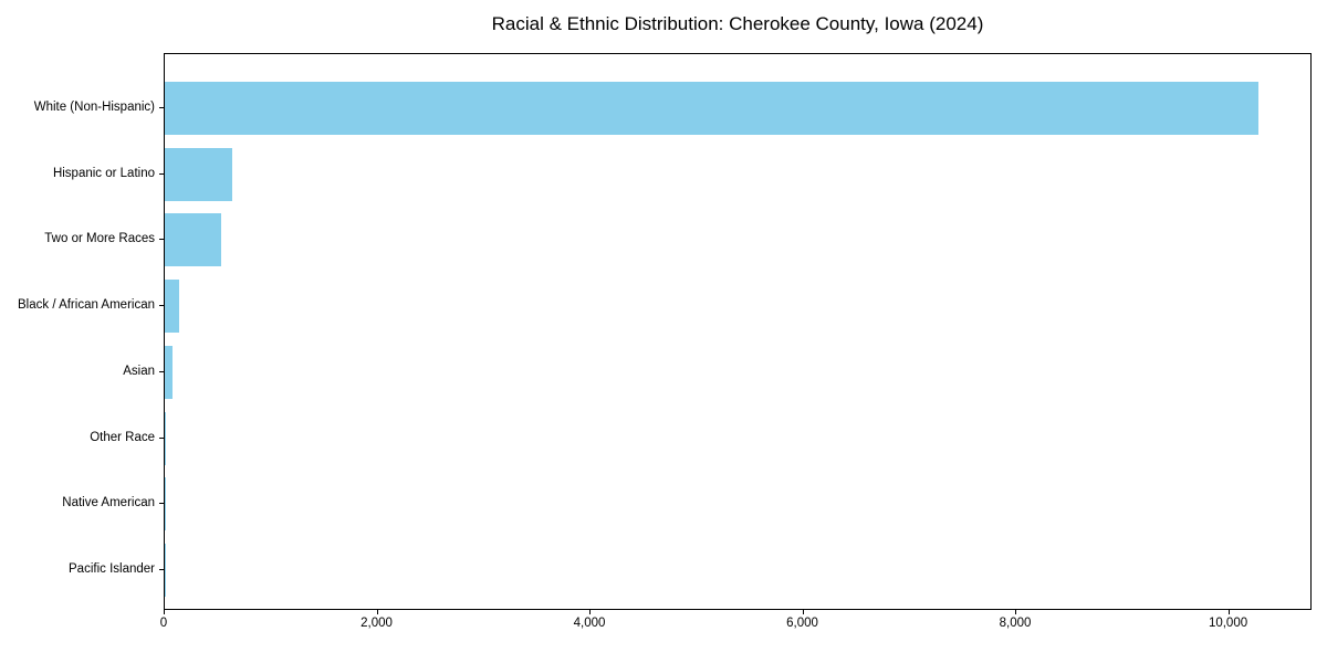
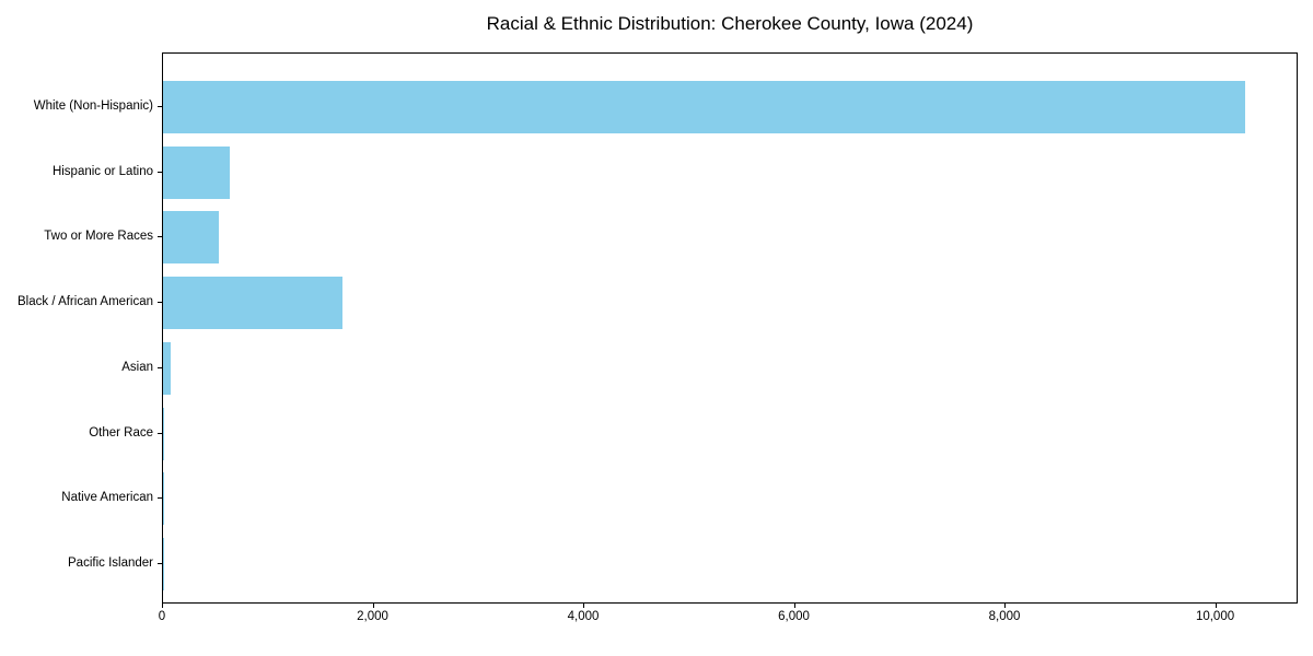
Black / African American: 100 -> 1700
